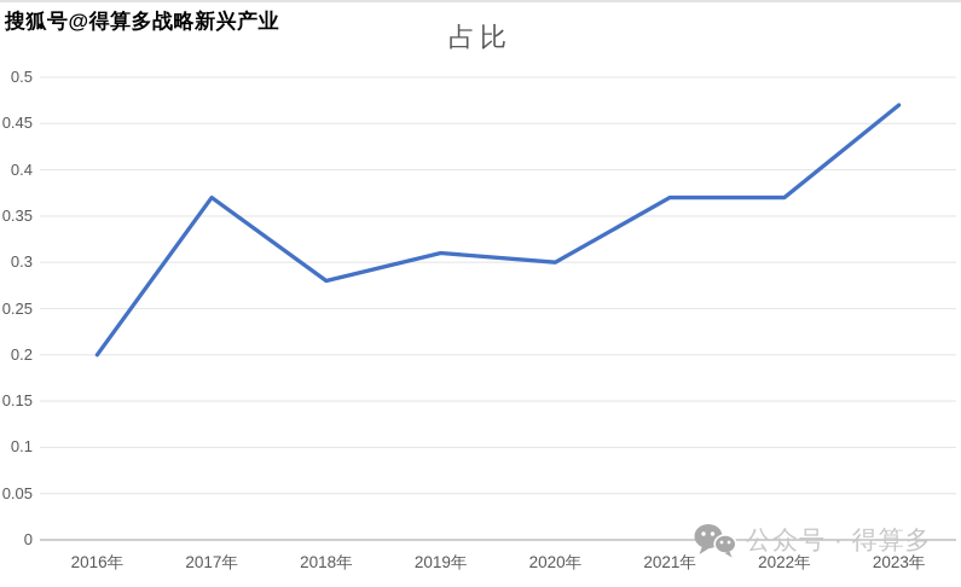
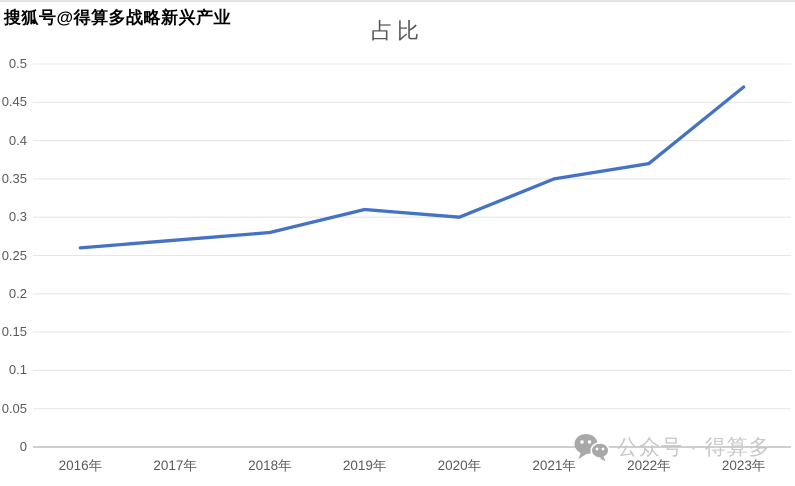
2016年: 0.20 -> 0.26
2017年: 0.37 -> 0.27
2021年: 0.37 -> 0.35
